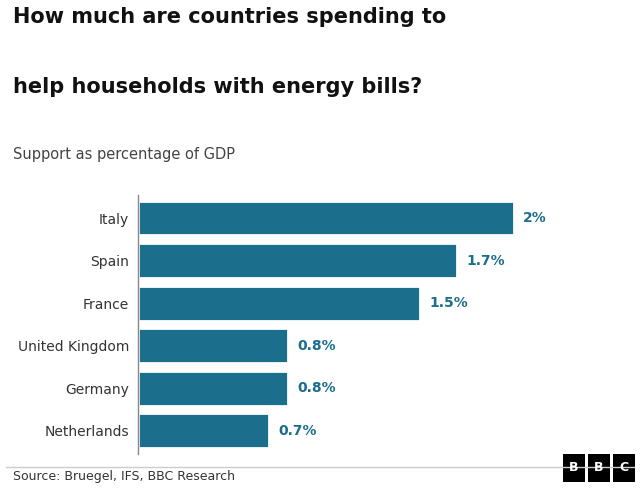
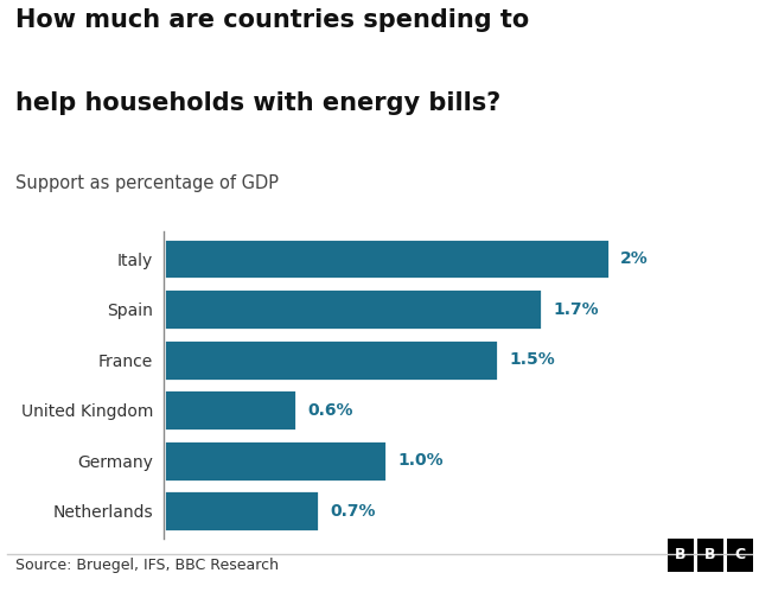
United Kingdom: 0.8% -> 0.6%
Germany: 0.8% -> 1.0%
